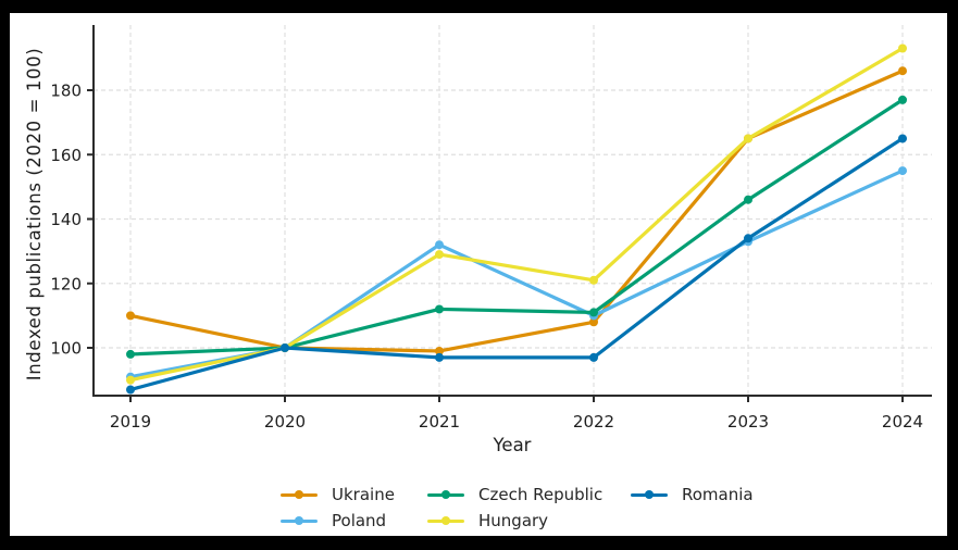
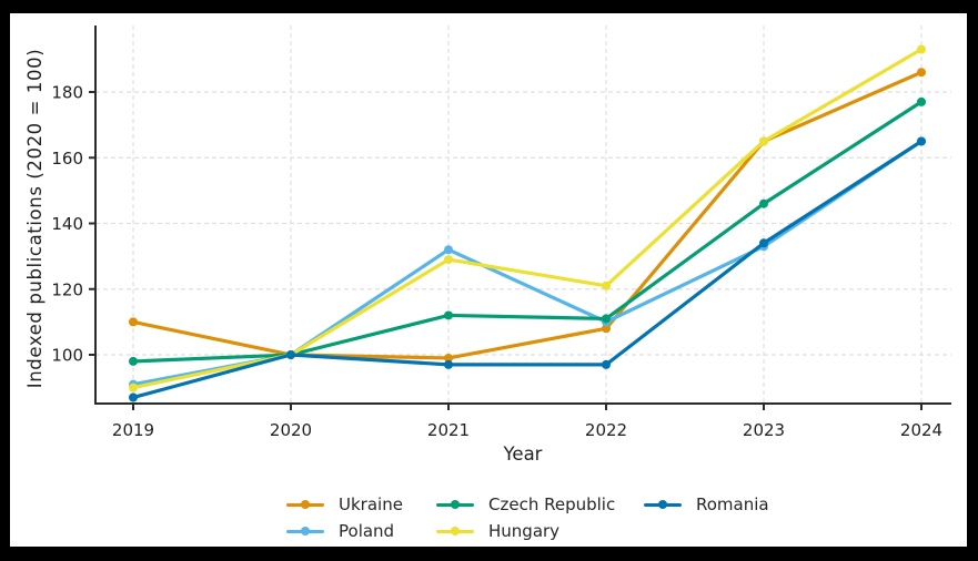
Poland/2024: 155 -> 165
